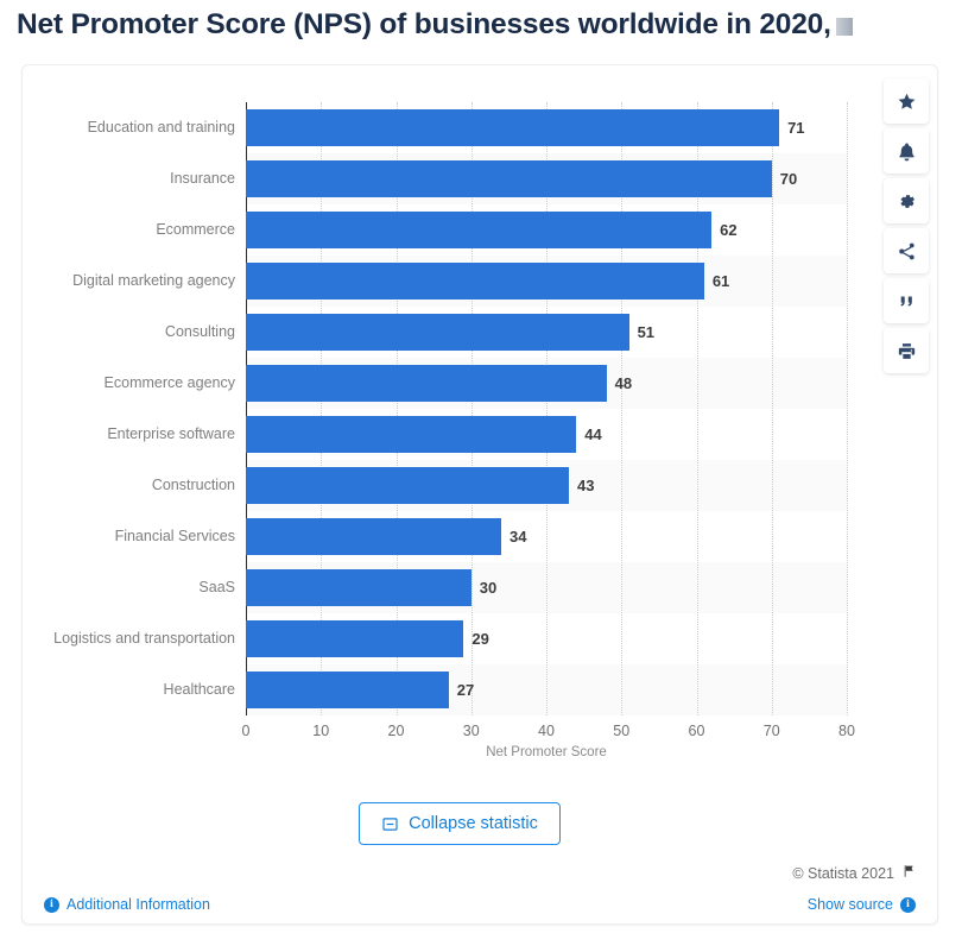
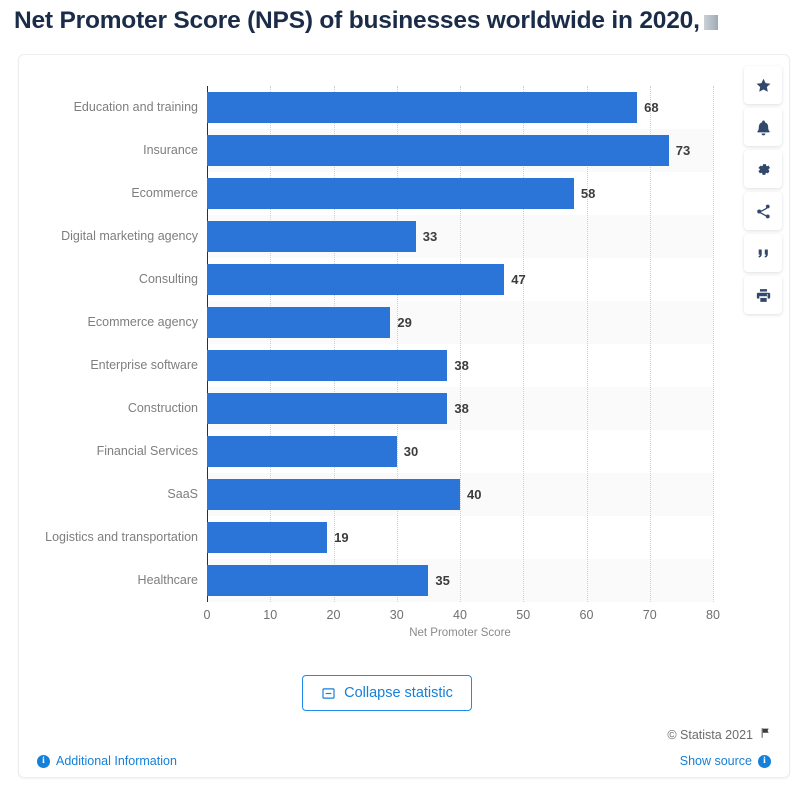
Education and training: 71 -> 68
Insurance: 70 -> 73
Ecommerce: 62 -> 58
Digital marketing agency: 61 -> 33
Consulting: 51 -> 47
Ecommerce agency: 48 -> 29
Enterprise software: 44 -> 38
Construction: 43 -> 38
Financial Services: 34 -> 30
SaaS: 30 -> 40
Logistics and transportation: 29 -> 19
Healthcare: 27 -> 35
